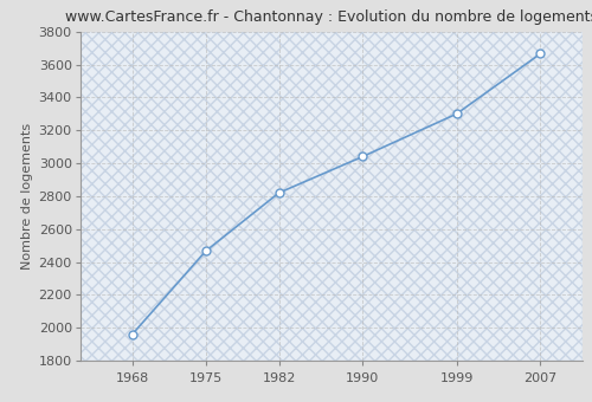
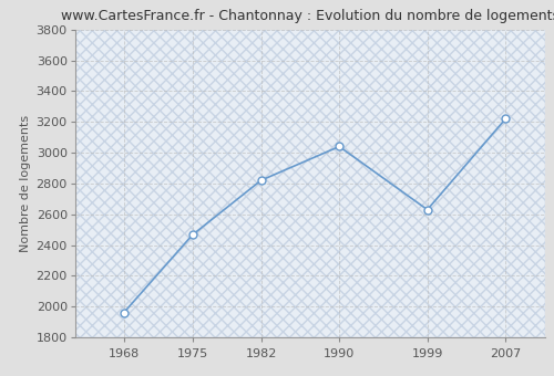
1999: 3300 -> 2630
2007: 3660 -> 3220
